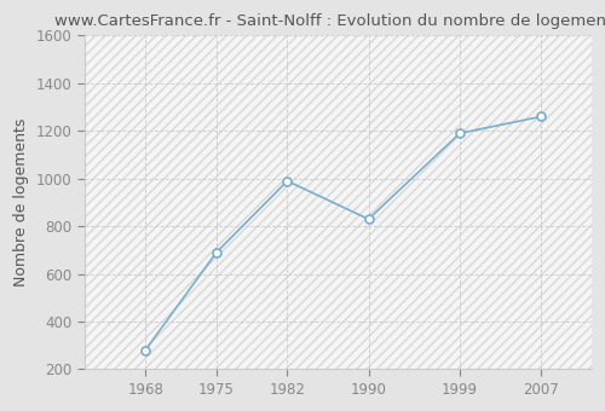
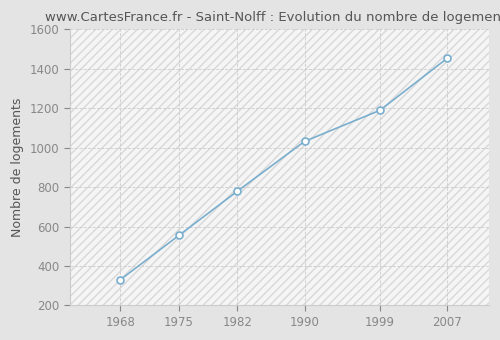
1968: 280 -> 330
1975: 690 -> 560
1982: 990 -> 780
1990: 830 -> 1030
2007: 1260 -> 1450
